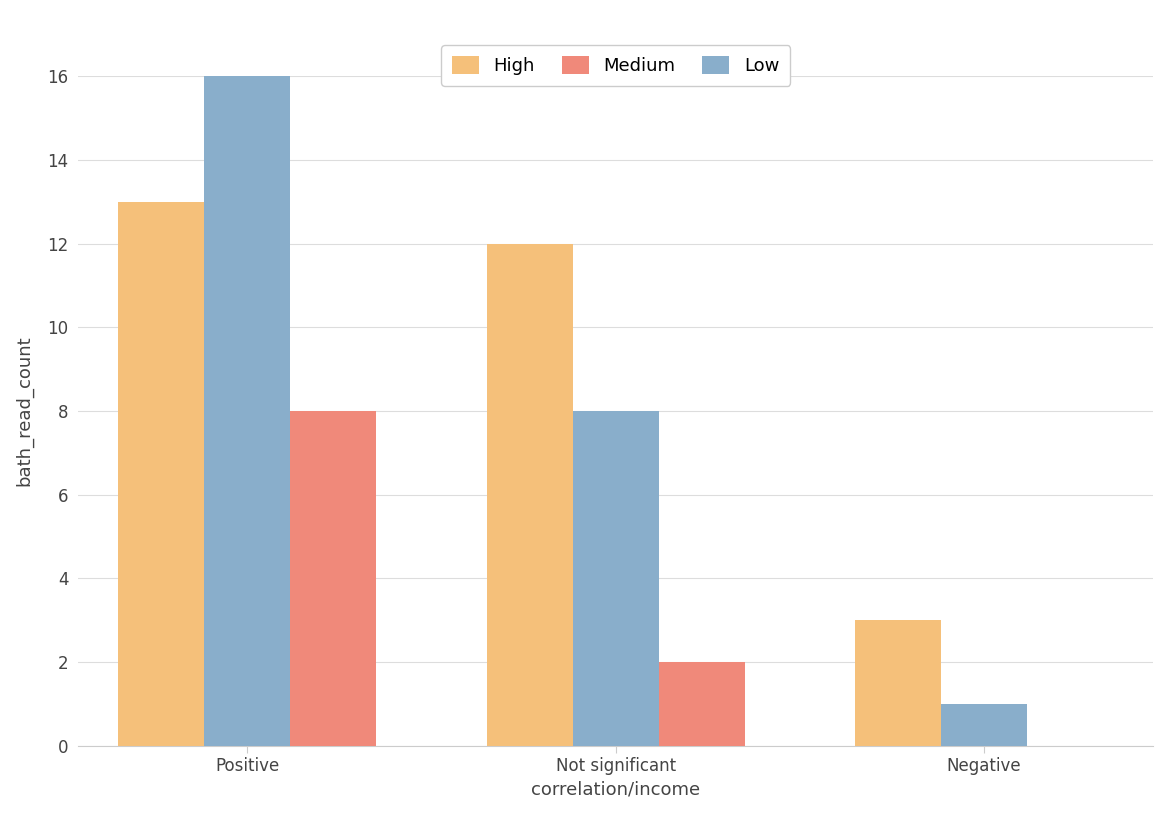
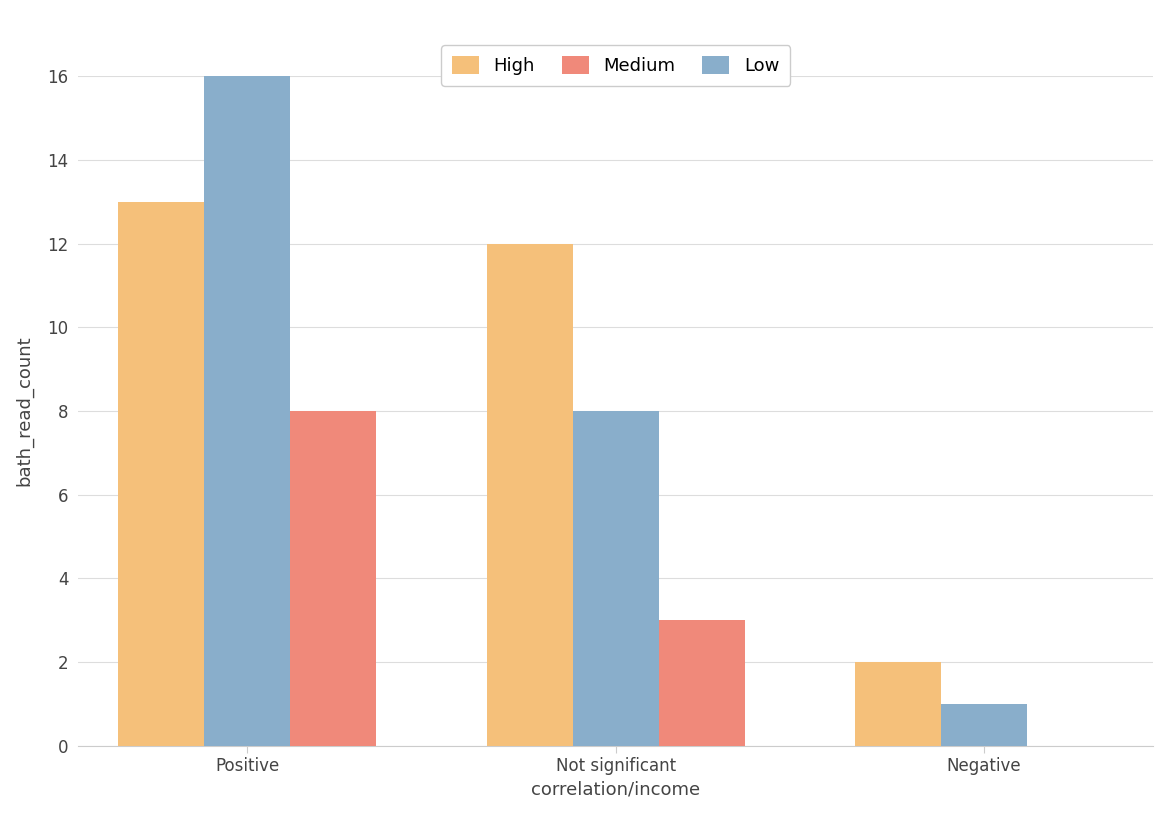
Medium/Not significant: 2 -> 3
High/Negative: 3 -> 2
